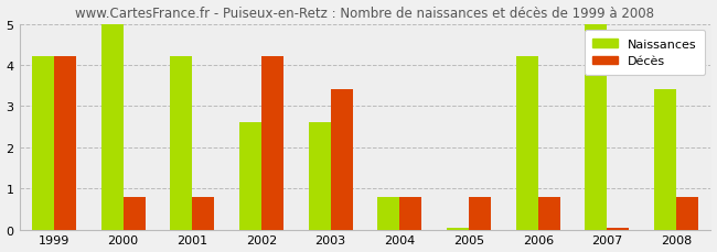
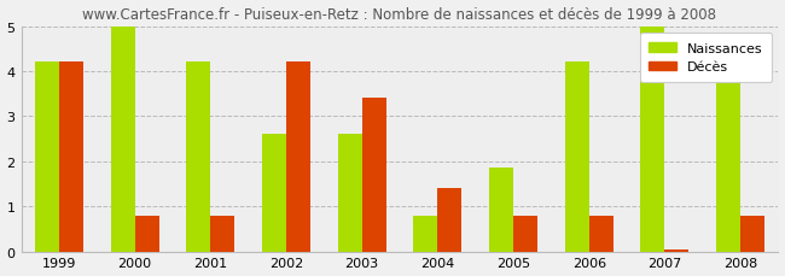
Décès/2004: 0.80 -> 1.40
Naissances/2005: 0.05 -> 1.85
Naissances/2008: 3.40 -> 3.75
